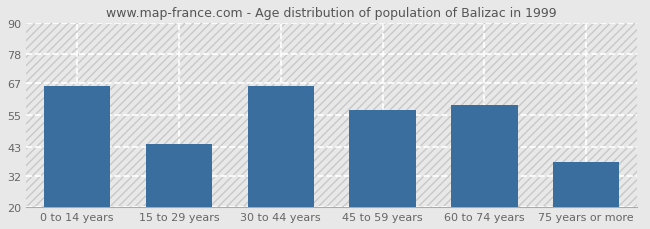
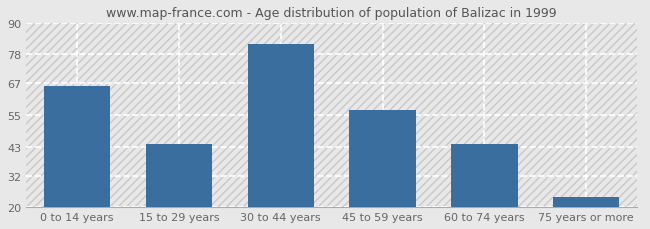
30 to 44 years: 66 -> 82
60 to 74 years: 59 -> 44
75 years or more: 37 -> 24
